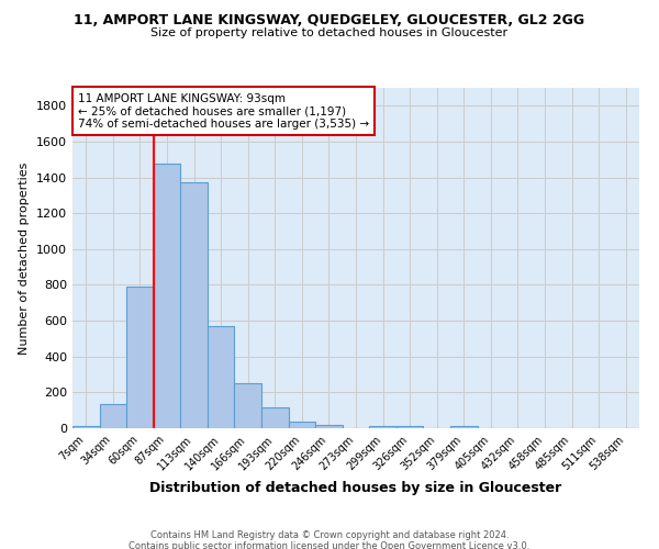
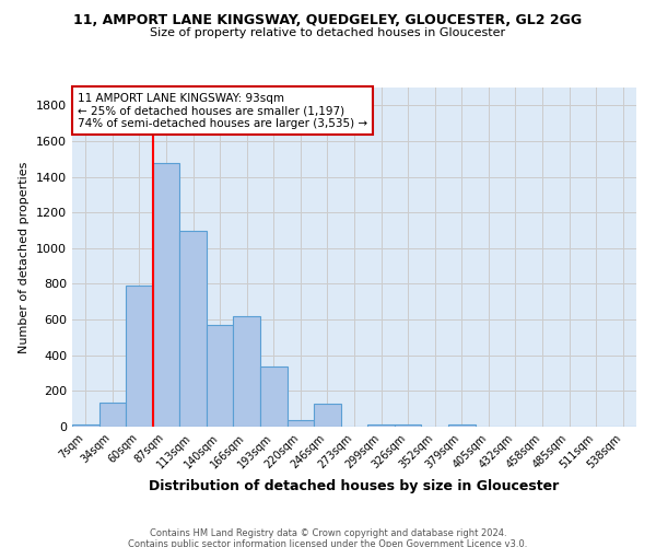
113sqm: 1370 -> 1100
166sqm: 250 -> 620
193sqm: 120 -> 340
246sqm: 20 -> 130
